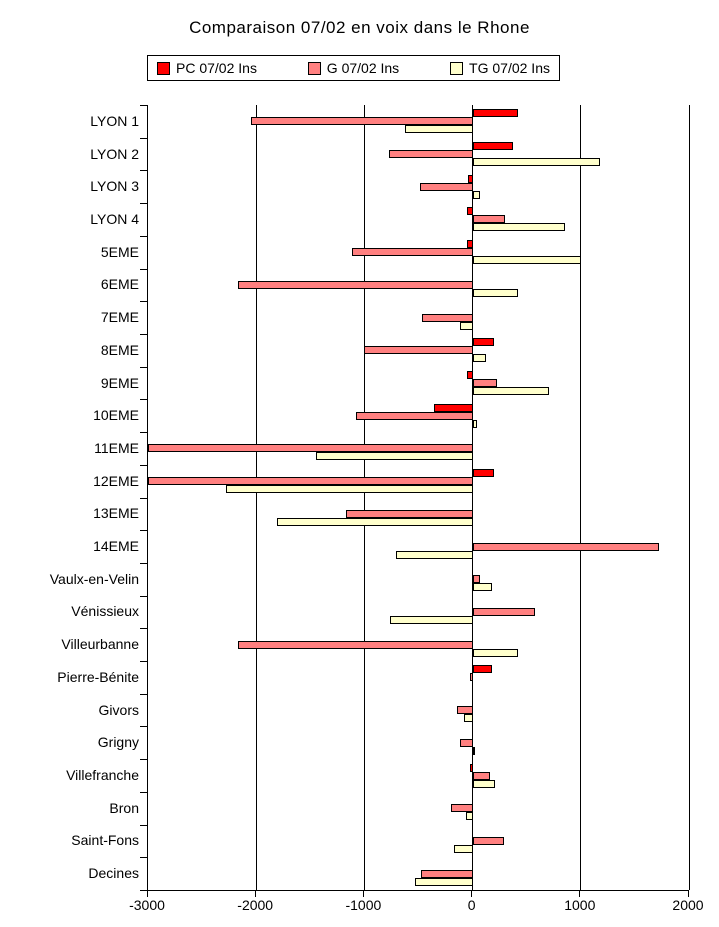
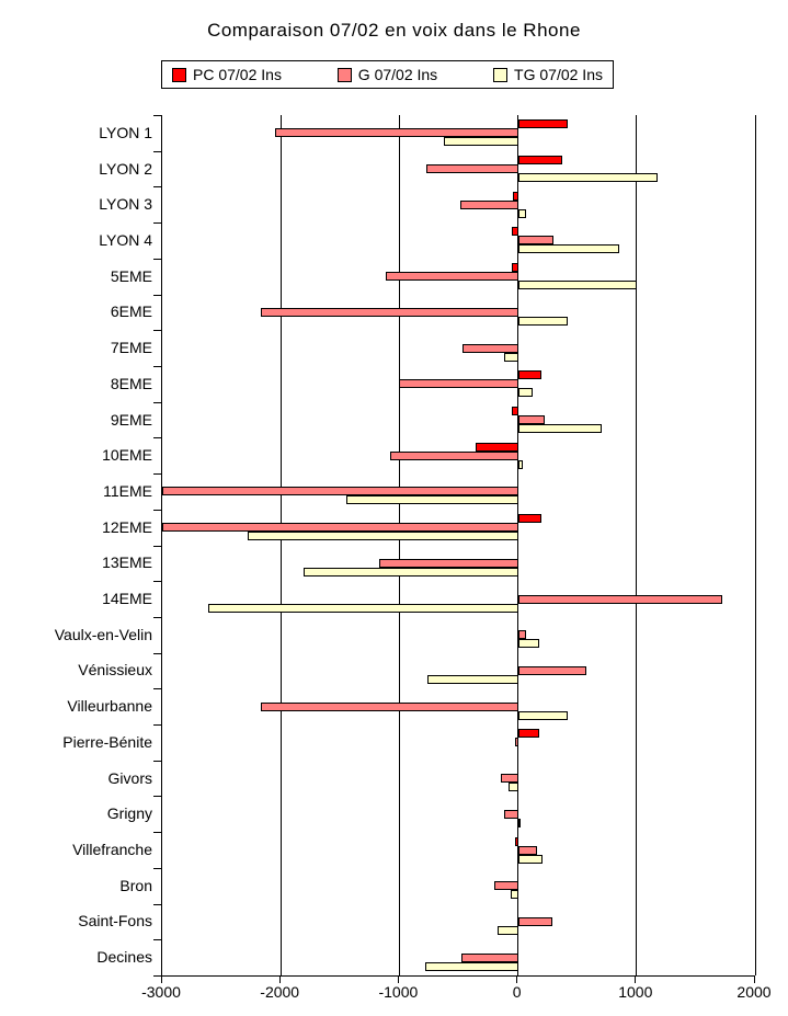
TG 07/02 Ins/14EME: -710 -> -2610
TG 07/02 Ins/Decines: -540 -> -780
